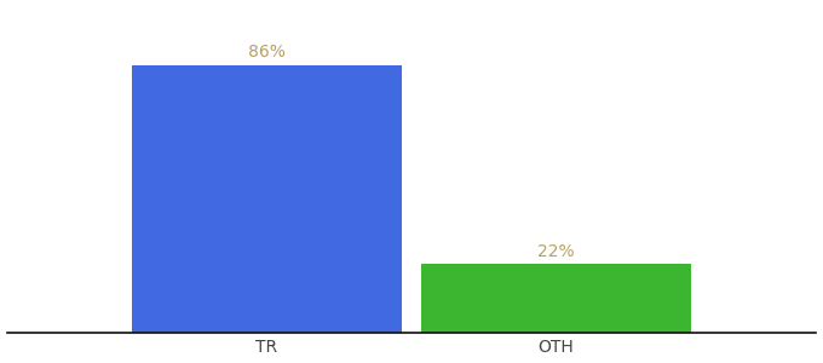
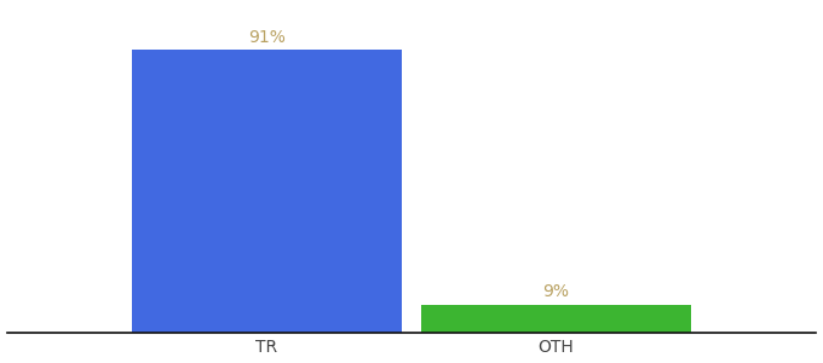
TR: 86% -> 91%
OTH: 22% -> 9%
